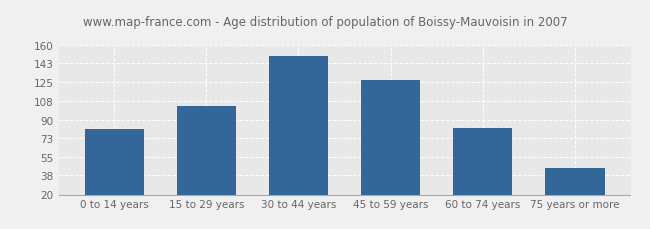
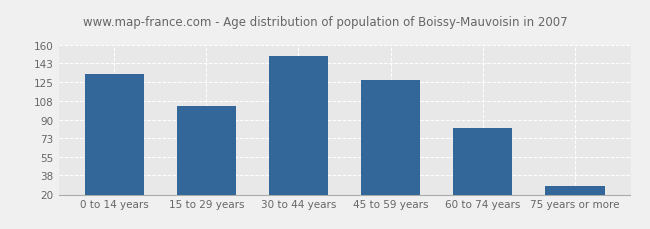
0 to 14 years: 81 -> 133
75 years or more: 45 -> 28
